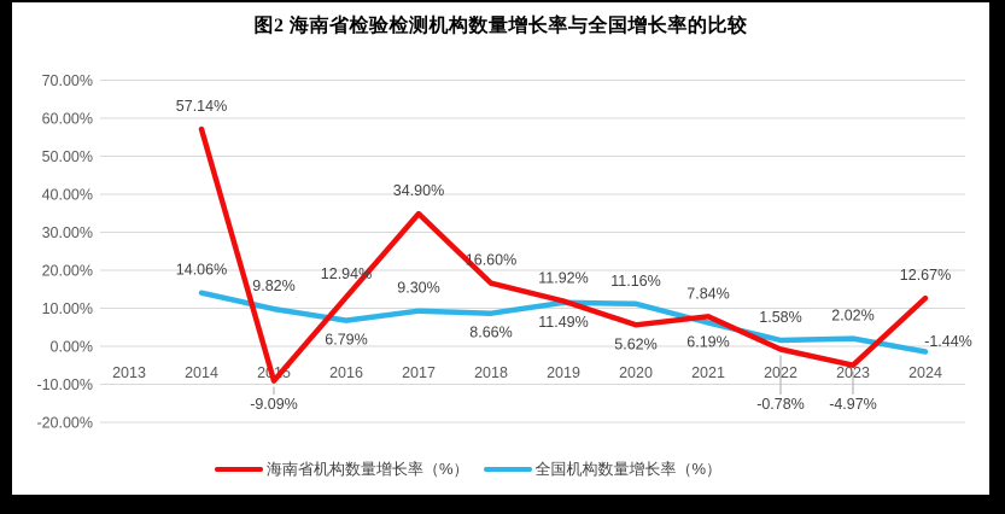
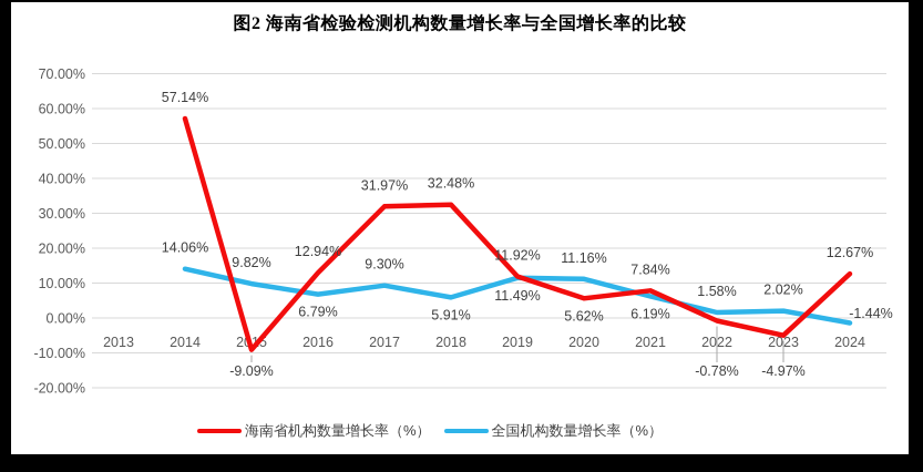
海南省机构数量增长率（%）/2017: 34.90% -> 31.97%
海南省机构数量增长率（%）/2018: 16.60% -> 32.48%
全国机构数量增长率（%）/2018: 8.66% -> 5.91%
